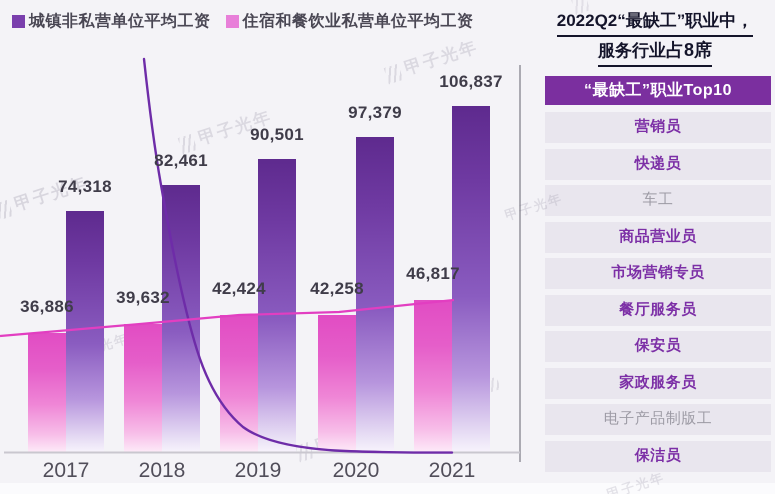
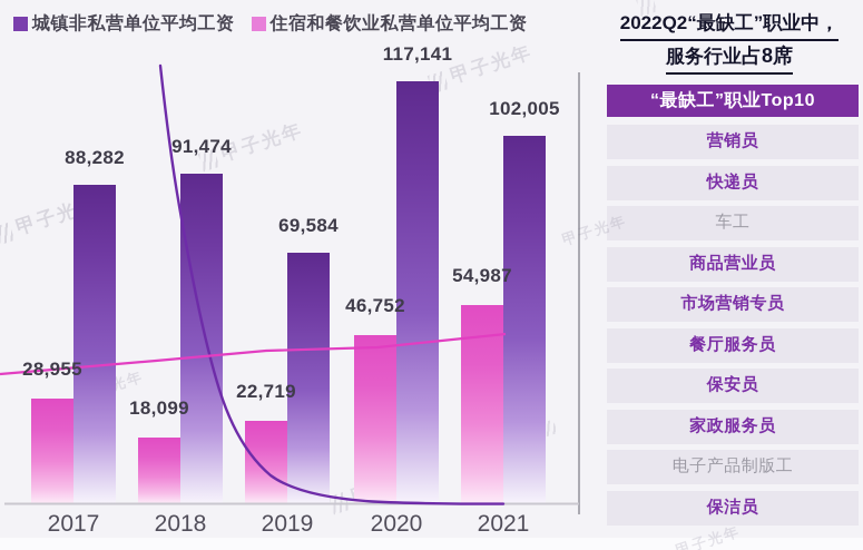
城镇非私营单位平均工资/2017: 74,318 -> 88,282
住宿和餐饮业私营单位平均工资/2017: 36,886 -> 28,955
城镇非私营单位平均工资/2018: 82,461 -> 91,474
住宿和餐饮业私营单位平均工资/2018: 39,632 -> 18,099
城镇非私营单位平均工资/2019: 90,501 -> 69,584
住宿和餐饮业私营单位平均工资/2019: 42,424 -> 22,719
城镇非私营单位平均工资/2020: 97,379 -> 117,141
住宿和餐饮业私营单位平均工资/2020: 42,258 -> 46,752
城镇非私营单位平均工资/2021: 106,837 -> 102,005
住宿和餐饮业私营单位平均工资/2021: 46,817 -> 54,987
